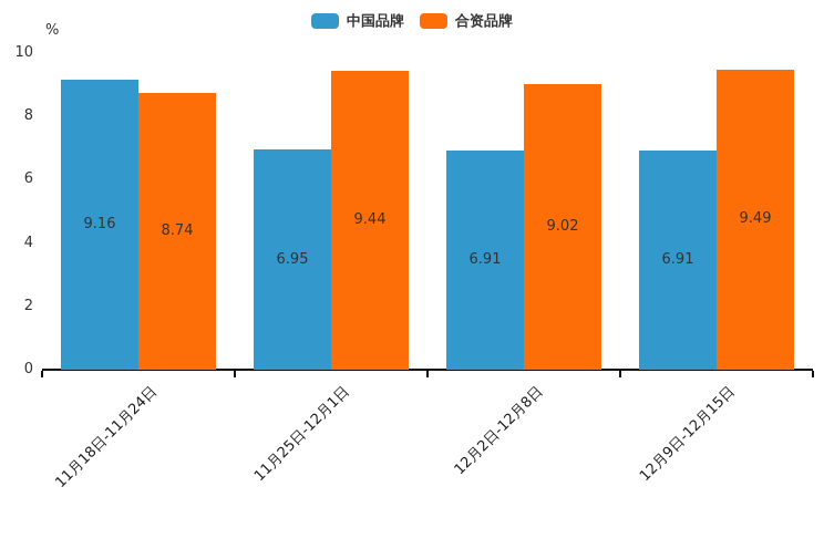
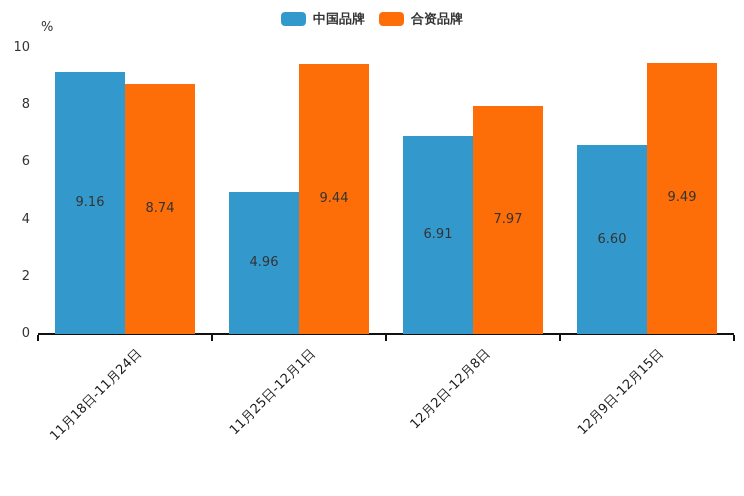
中国品牌/11月25日-12月1日: 6.95 -> 4.96
合资品牌/12月2日-12月8日: 9.02 -> 7.97
中国品牌/12月9日-12月15日: 6.91 -> 6.60
